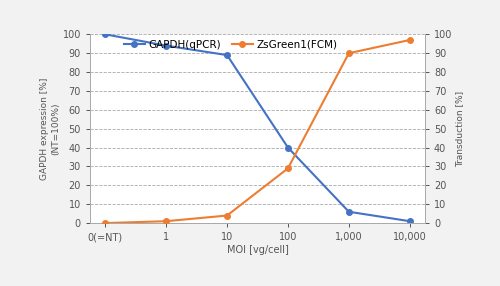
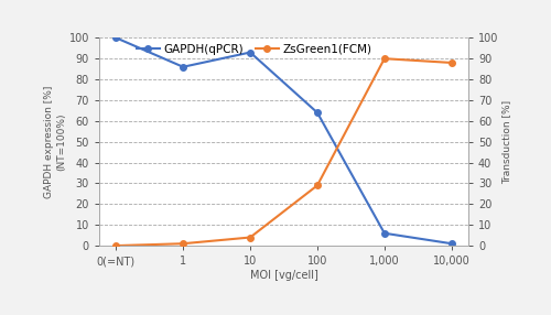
GAPDH(qPCR)/1: 94 -> 86
GAPDH(qPCR)/10: 89 -> 93
GAPDH(qPCR)/100: 40 -> 64
ZsGreen1(FCM)/10,000: 97 -> 88
